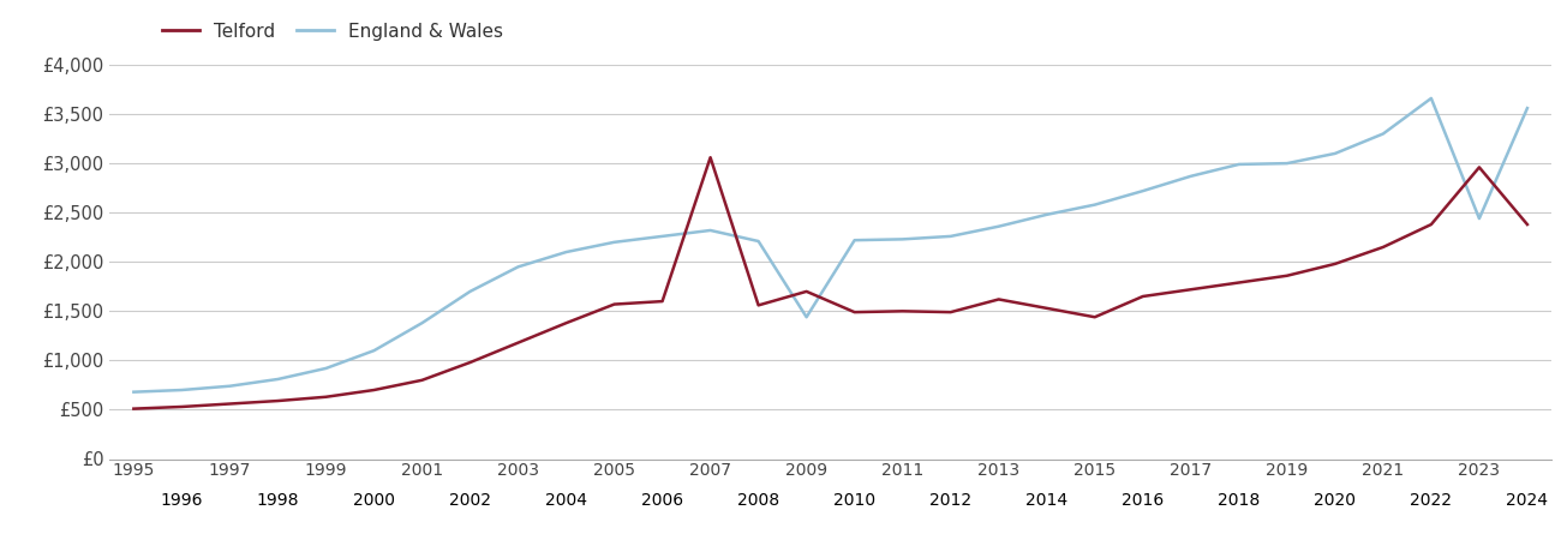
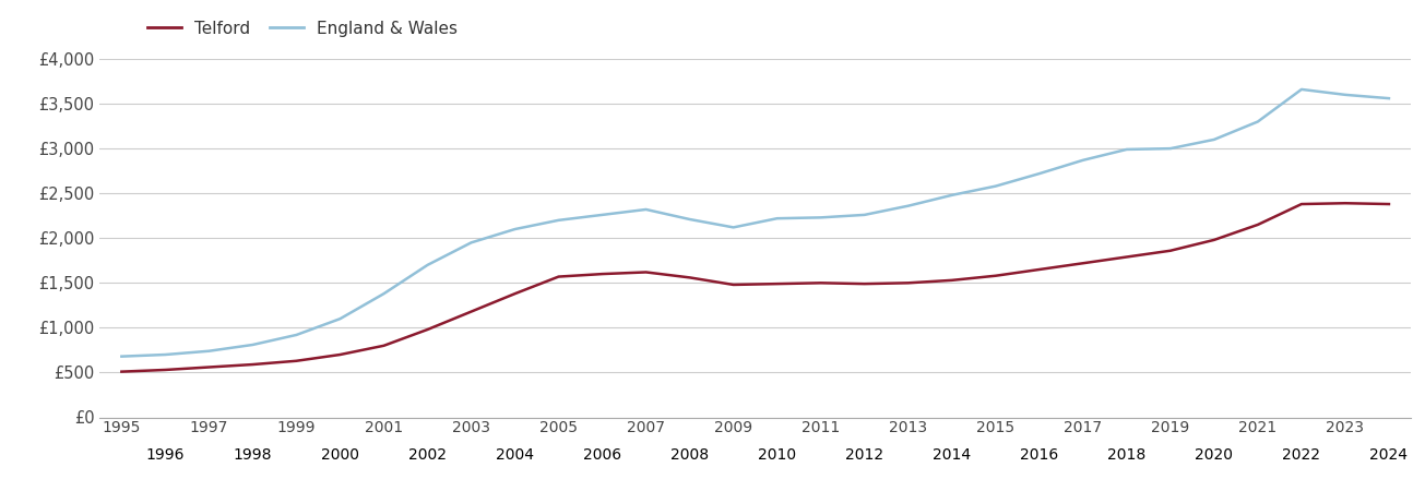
Telford/2007: £3,060 -> £1,620
Telford/2009: £1,700 -> £1,480
England & Wales/2009: £1,440 -> £2,120
Telford/2013: £1,620 -> £1,500
Telford/2015: £1,440 -> £1,580
Telford/2023: £2,960 -> £2,390
England & Wales/2023: £2,440 -> £3,600
